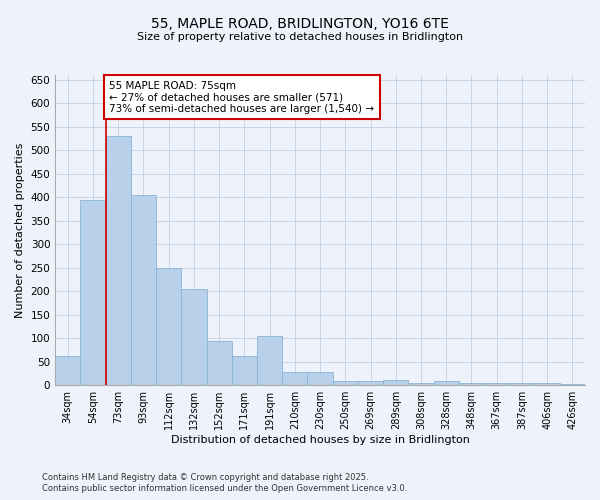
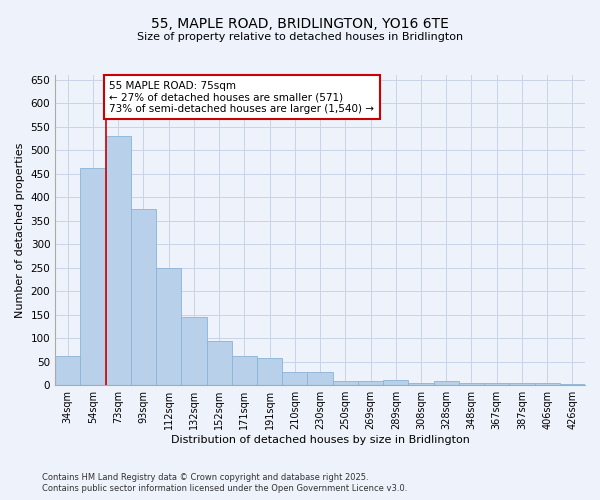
54sqm: 395 -> 462
93sqm: 405 -> 375
132sqm: 205 -> 145
191sqm: 105 -> 57
